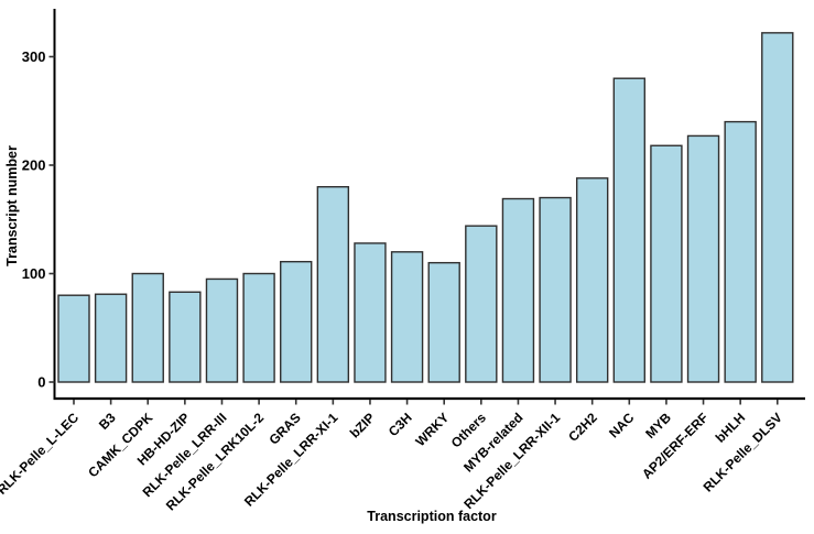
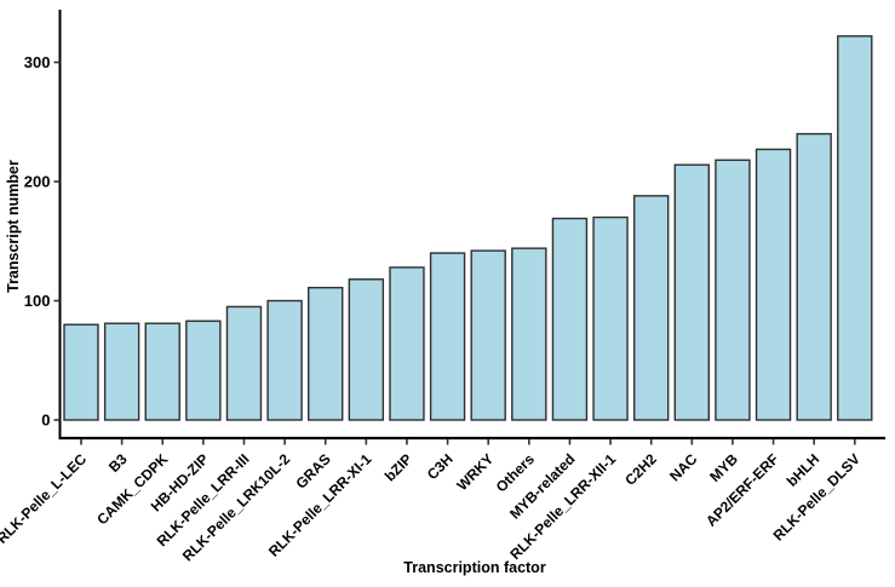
CAMK_CDPK: 100 -> 80
RLK-Pelle_LRR-XI-1: 180 -> 120
C3H: 120 -> 140
WRKY: 110 -> 140
NAC: 280 -> 210
